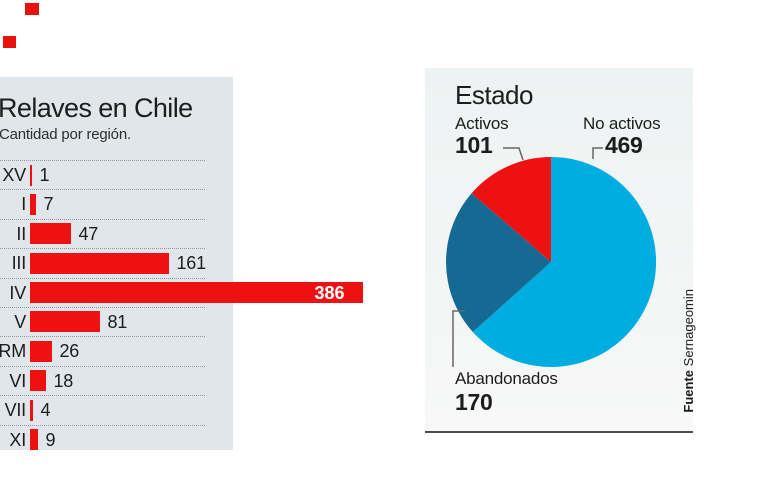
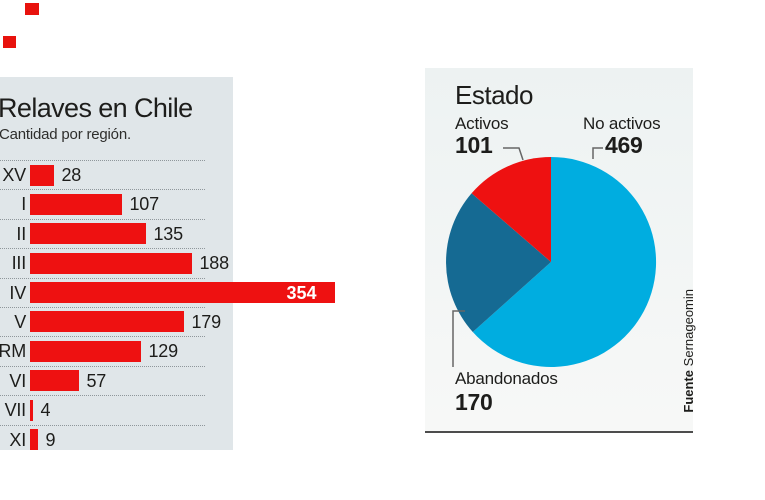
Relaves en Chile/XV: 1 -> 28
Relaves en Chile/I: 7 -> 107
Relaves en Chile/II: 47 -> 135
Relaves en Chile/III: 161 -> 188
Relaves en Chile/IV: 386 -> 354
Relaves en Chile/V: 81 -> 179
Relaves en Chile/RM: 26 -> 129
Relaves en Chile/VI: 18 -> 57
